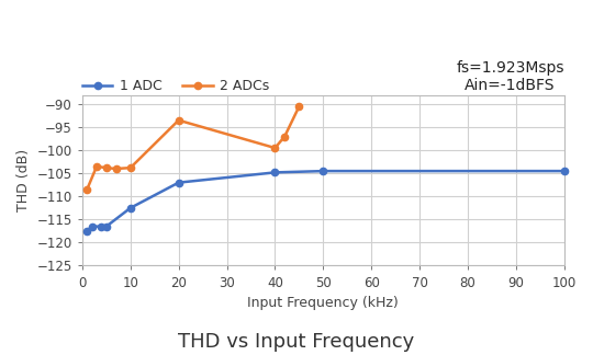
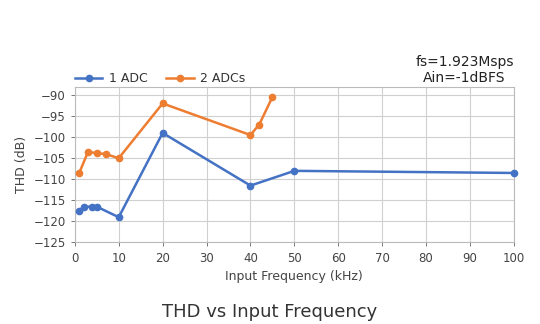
1 ADC/10: -112.5 -> -119.0
2 ADCs/10: -103.8 -> -105.0
1 ADC/20: -107.0 -> -99.0
2 ADCs/20: -93.5 -> -92.0
1 ADC/40: -104.8 -> -111.5
1 ADC/50: -104.5 -> -108.0
1 ADC/100: -104.5 -> -108.5
